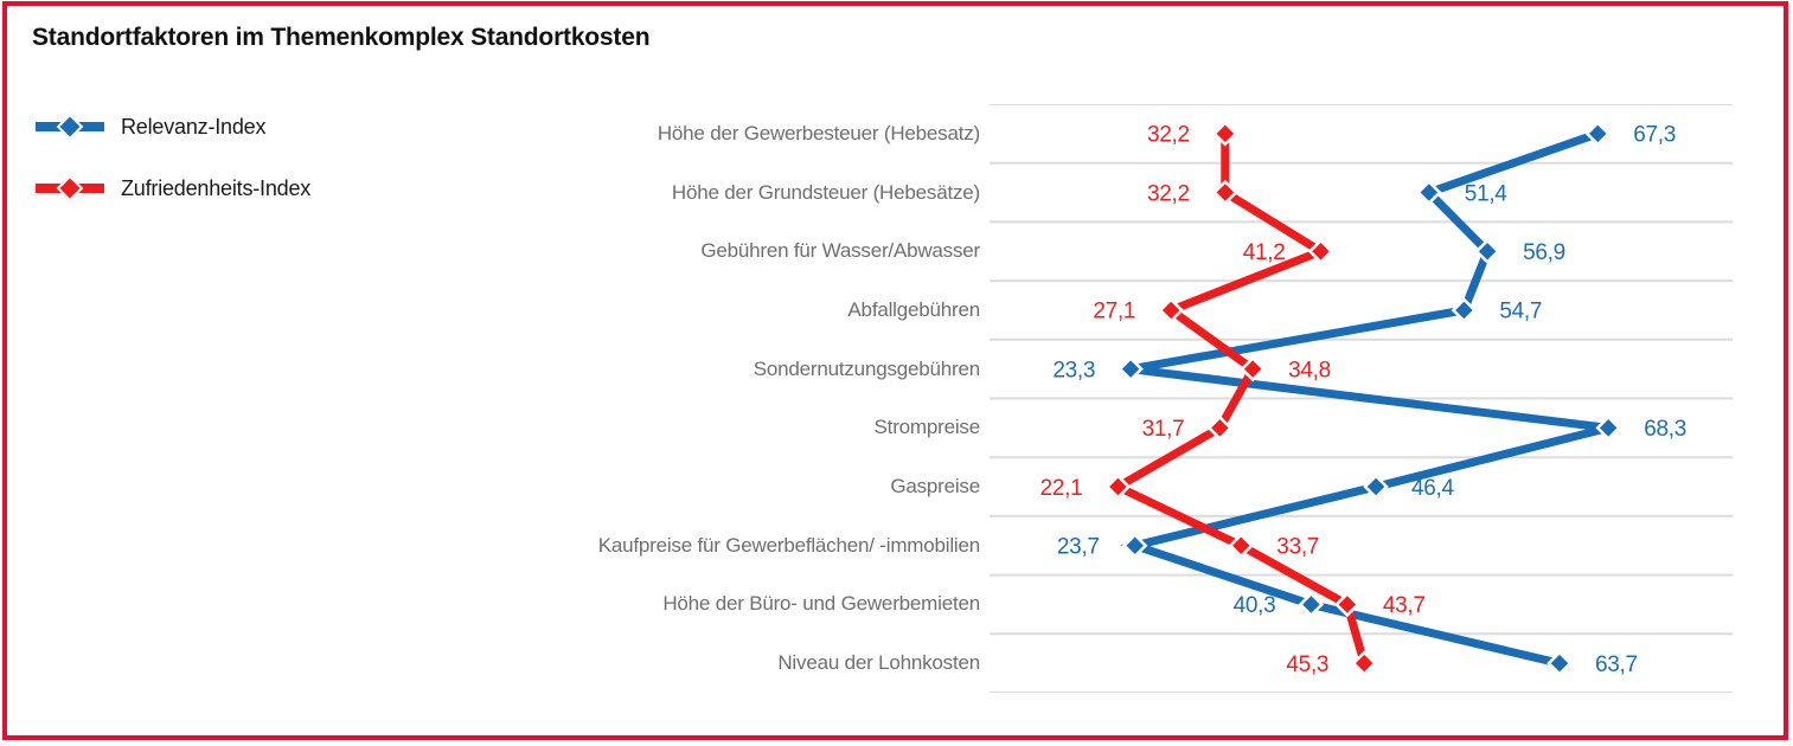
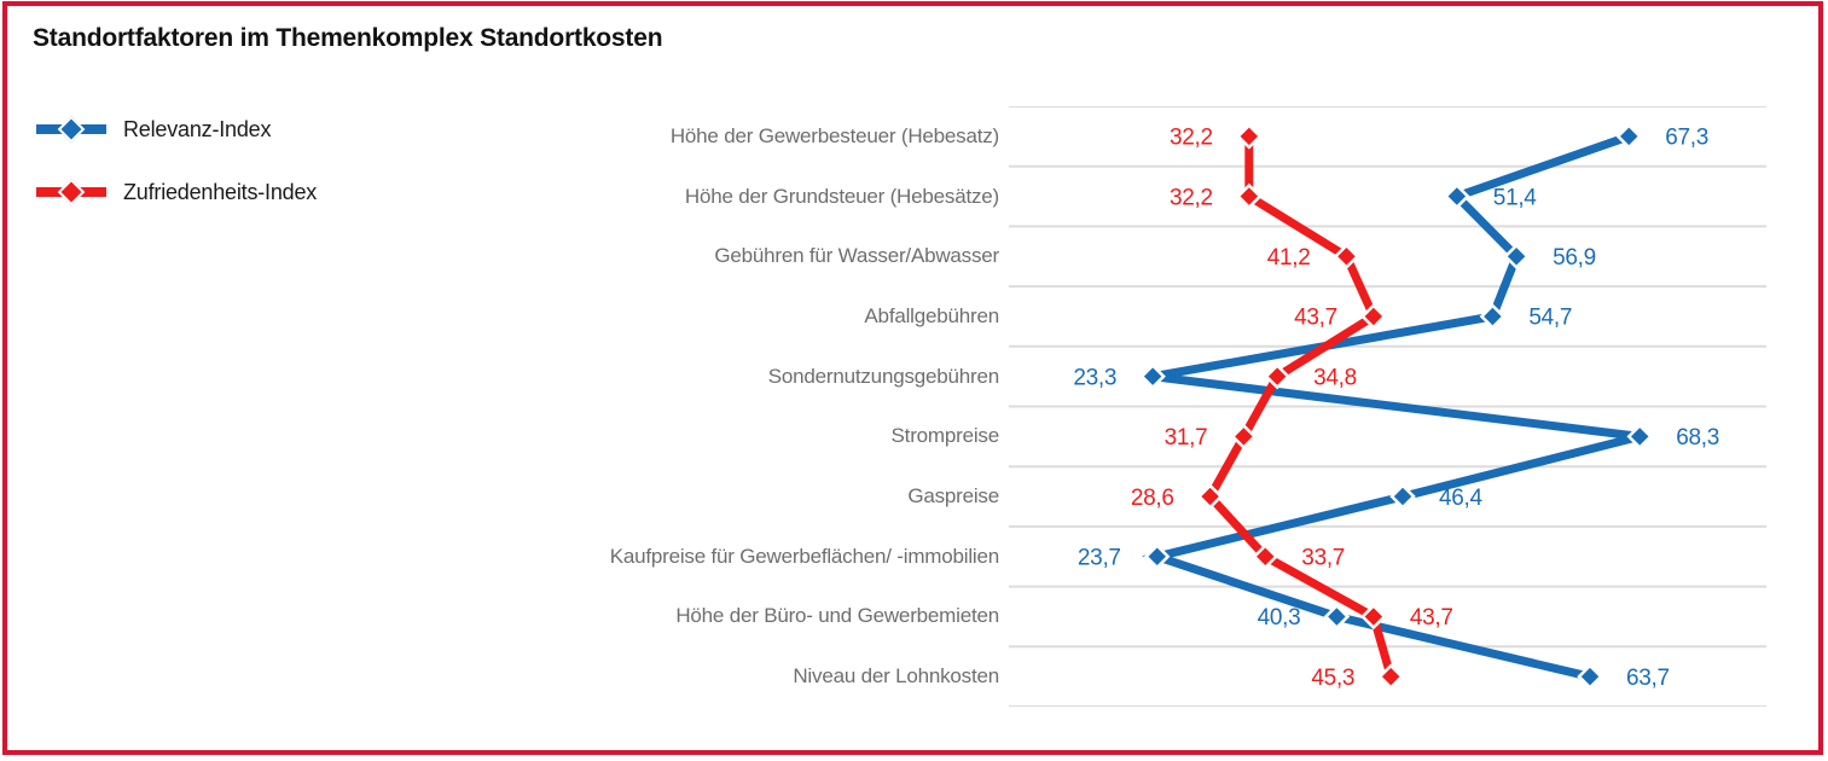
Zufriedenheits-Index/Abfallgebühren: 27,1 -> 43,7
Zufriedenheits-Index/Gaspreise: 22,1 -> 28,6
